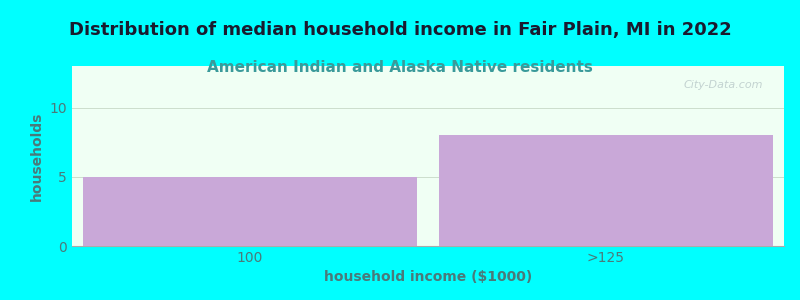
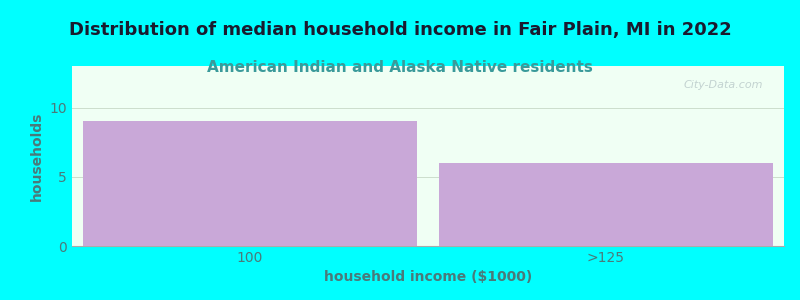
100: 5 -> 9
>125: 8 -> 6
